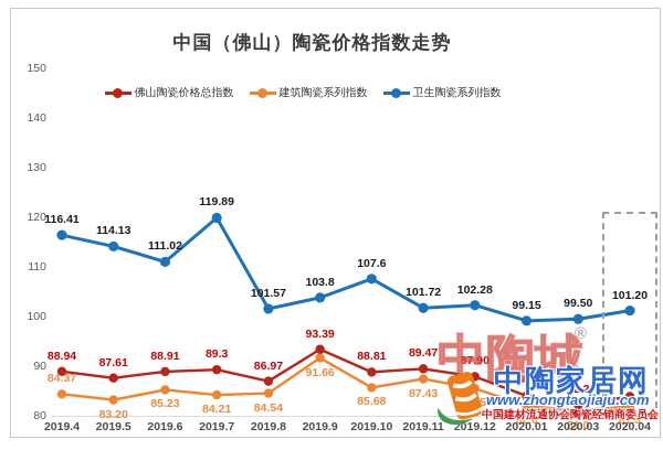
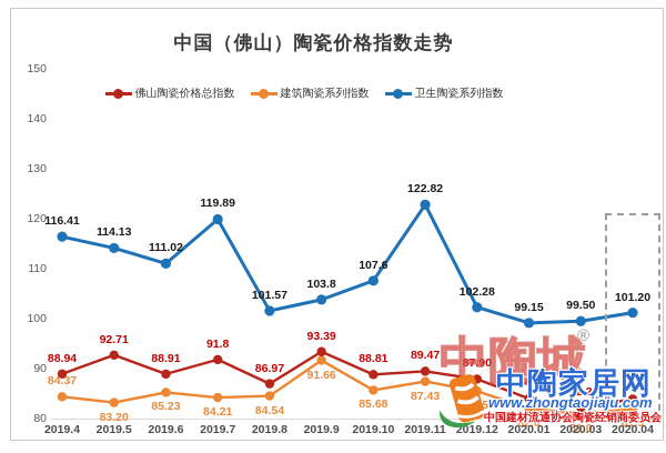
佛山陶瓷价格总指数/2019.5: 87.61 -> 92.71
佛山陶瓷价格总指数/2019.7: 89.3 -> 91.8
卫生陶瓷系列指数/2019.11: 101.72 -> 122.82
